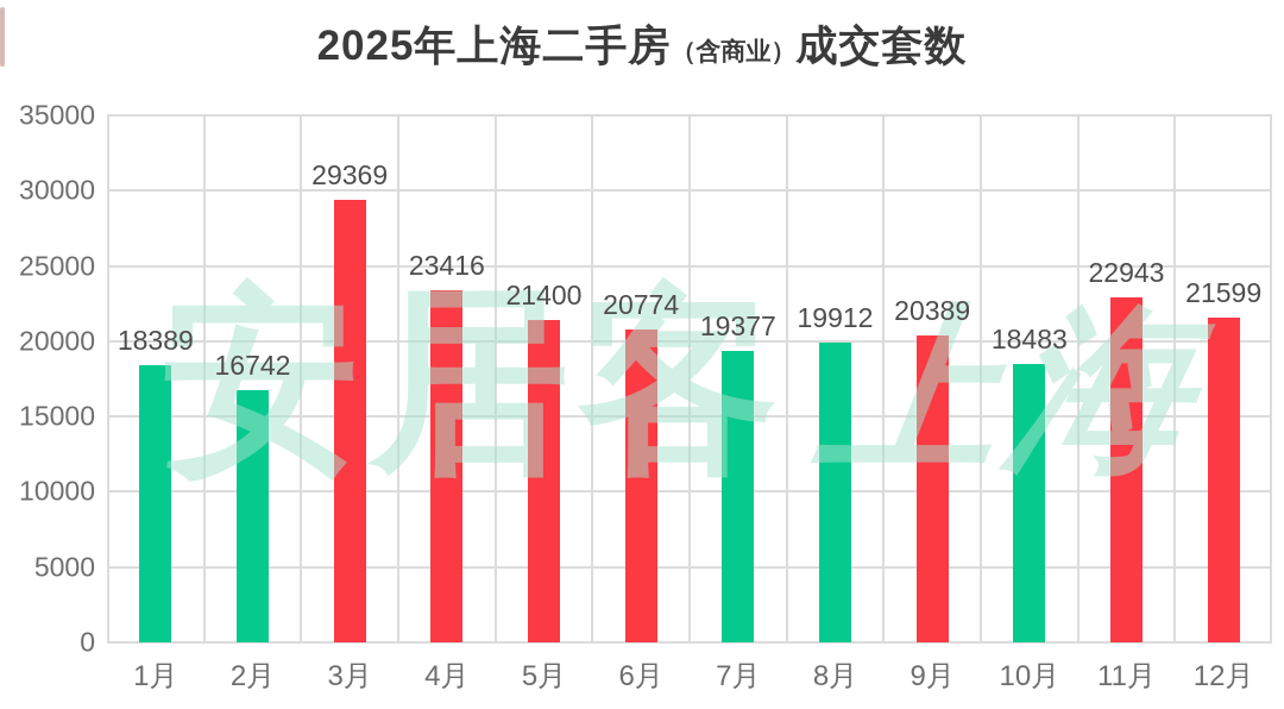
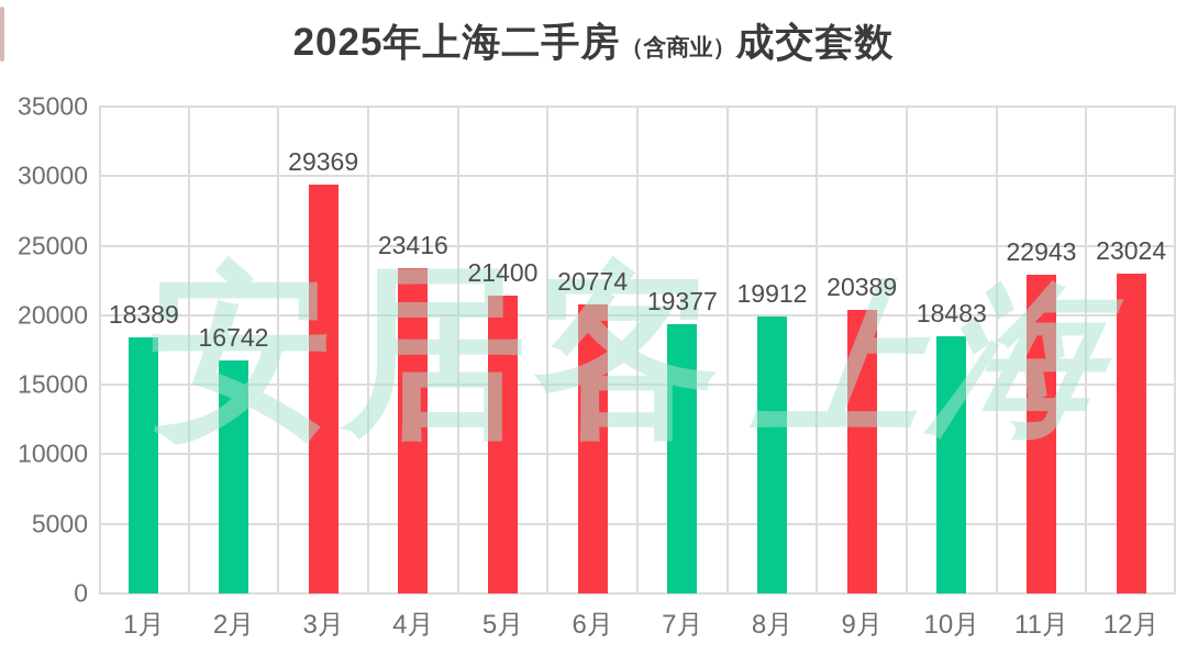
12月: 21599 -> 23024
